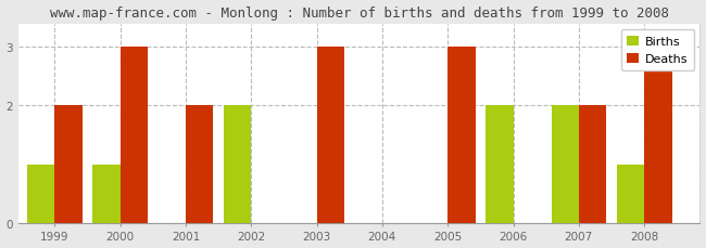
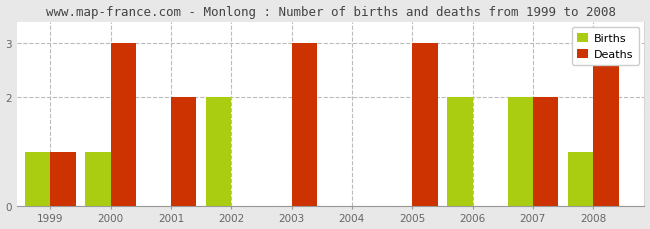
Deaths/1999: 2 -> 1
